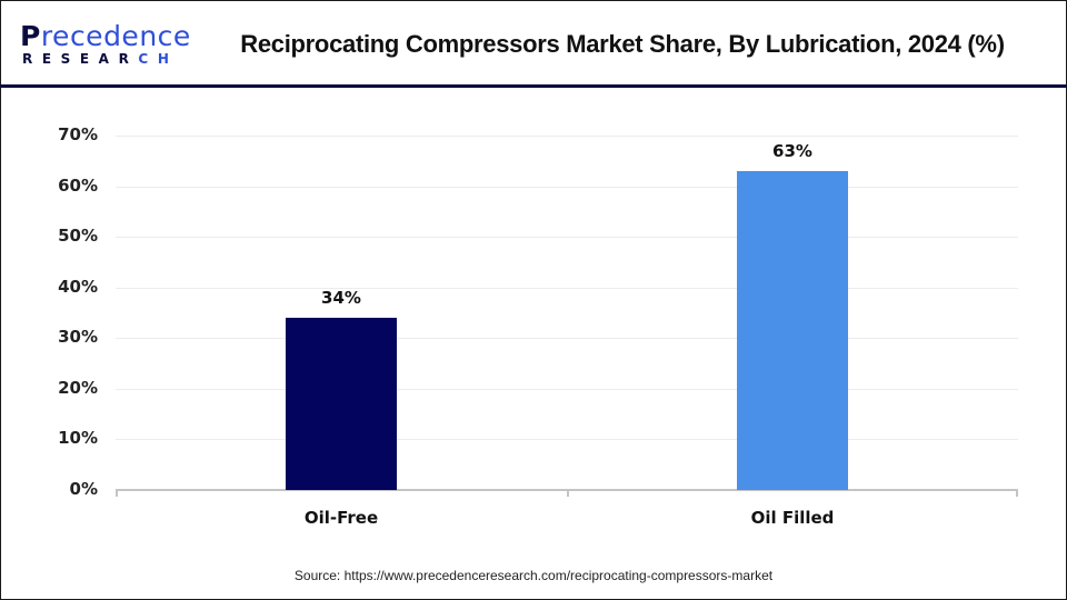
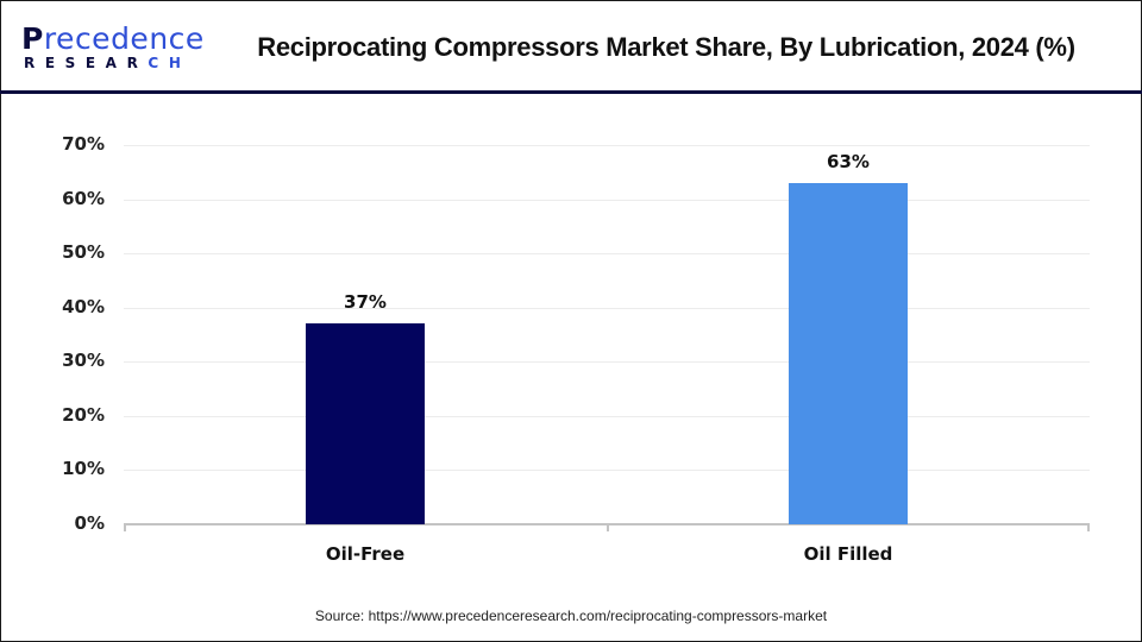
Oil-Free: 34% -> 37%
